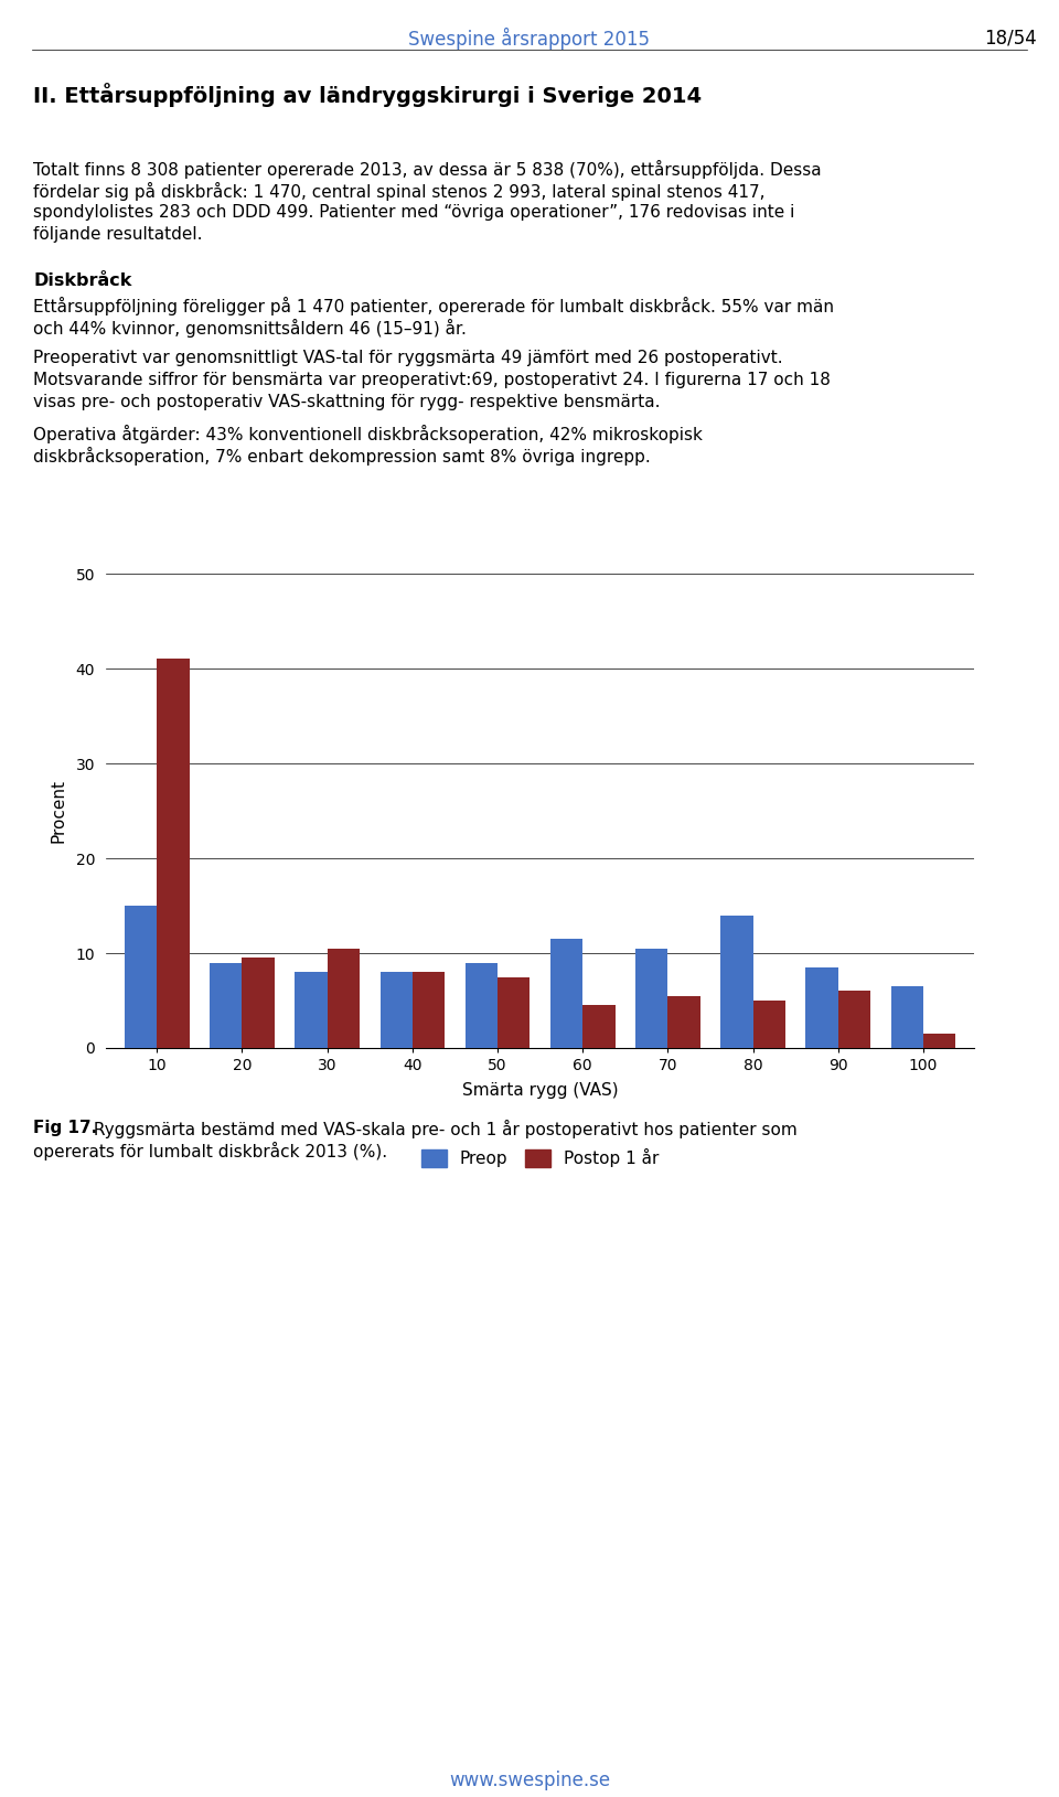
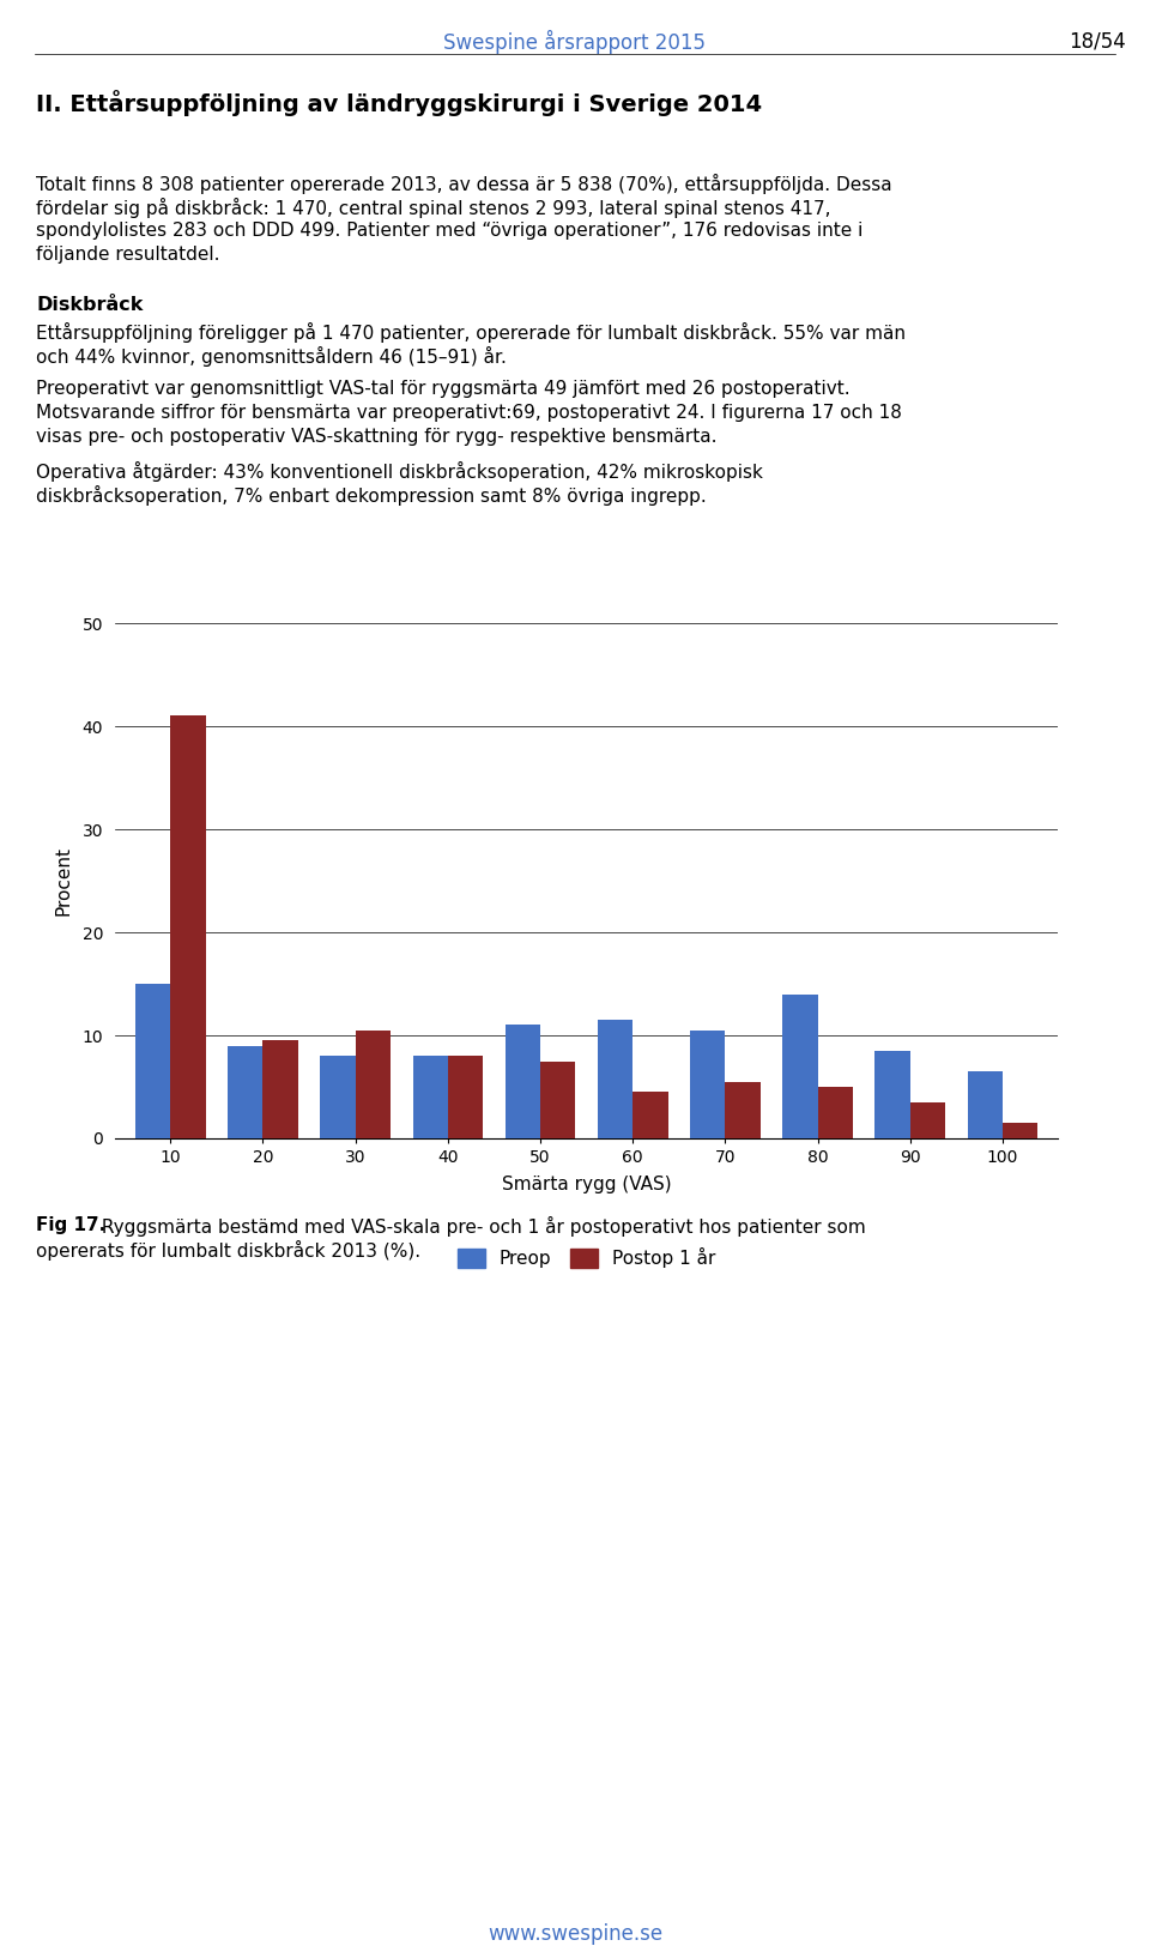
Preop/50: 9.0 -> 11.0
Postop 1 år/90: 6.0 -> 3.5
